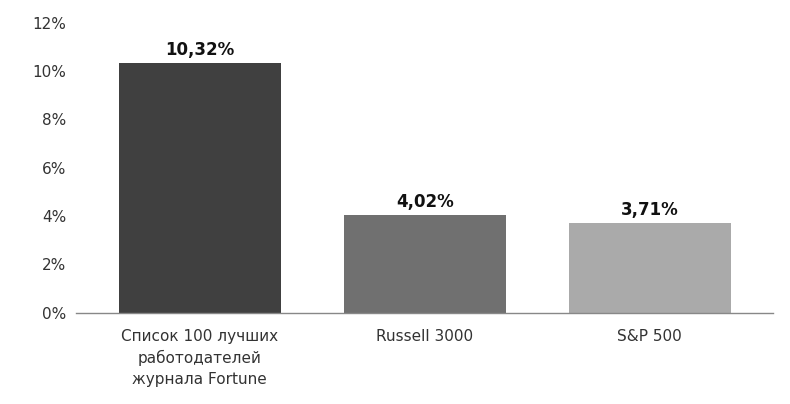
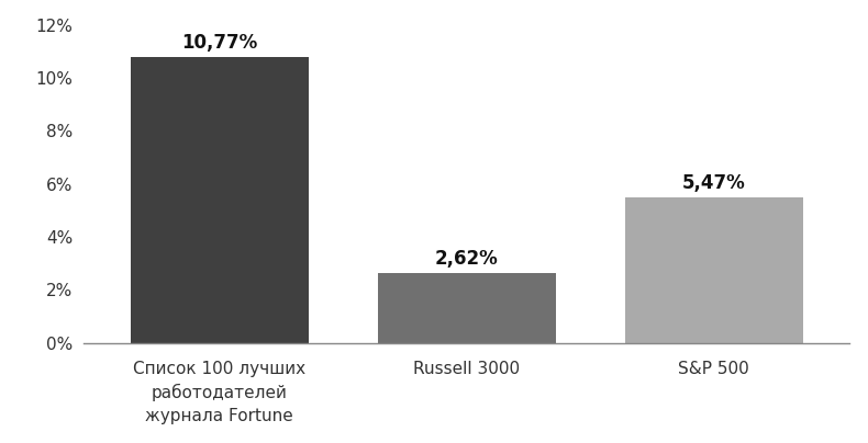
Список 100 лучших работодателей журнала Fortune: 10,32% -> 10,77%
Russell 3000: 4,02% -> 2,62%
S&P 500: 3,71% -> 5,47%
